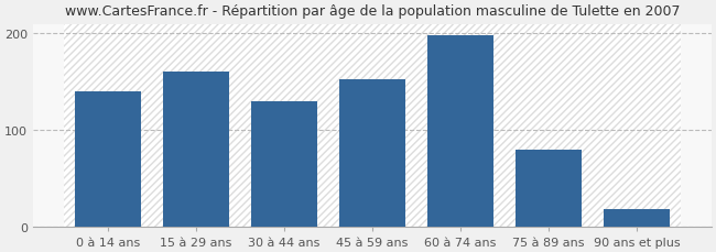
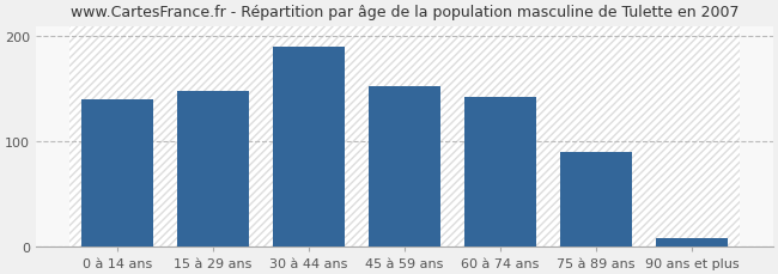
15 à 29 ans: 160 -> 148
30 à 44 ans: 130 -> 190
60 à 74 ans: 198 -> 142
75 à 89 ans: 80 -> 90
90 ans et plus: 18 -> 8
